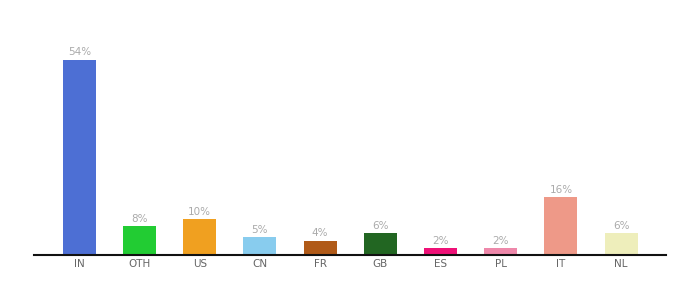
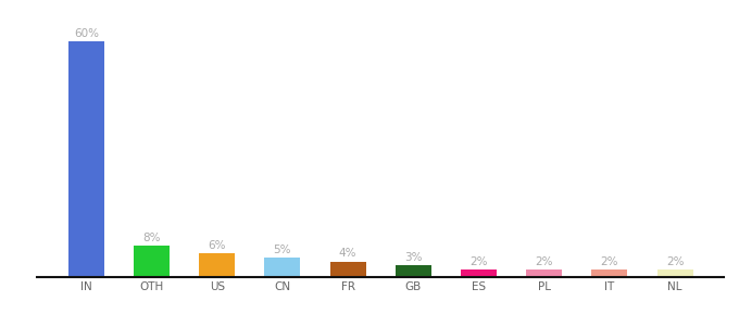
IN: 54% -> 60%
US: 10% -> 6%
GB: 6% -> 3%
IT: 16% -> 2%
NL: 6% -> 2%
